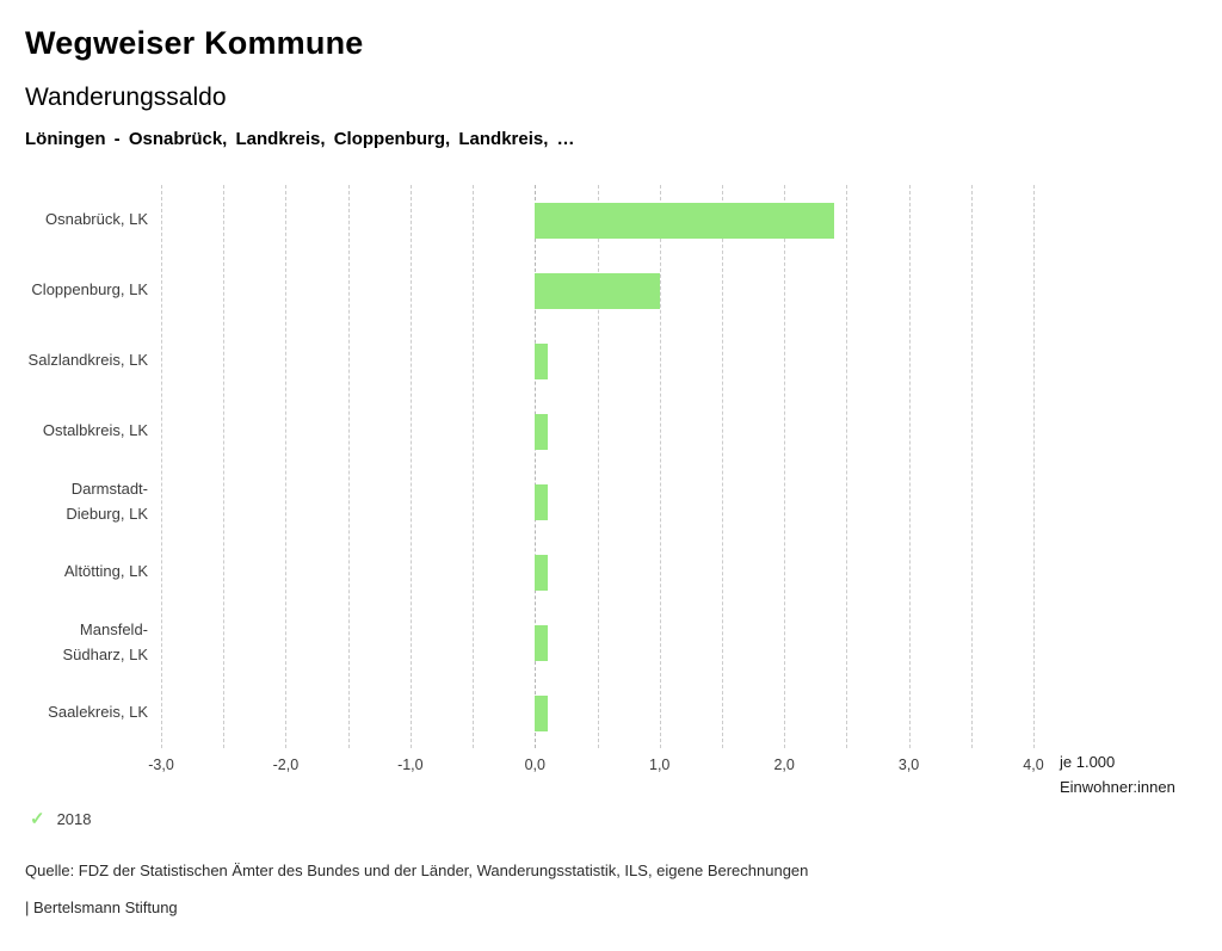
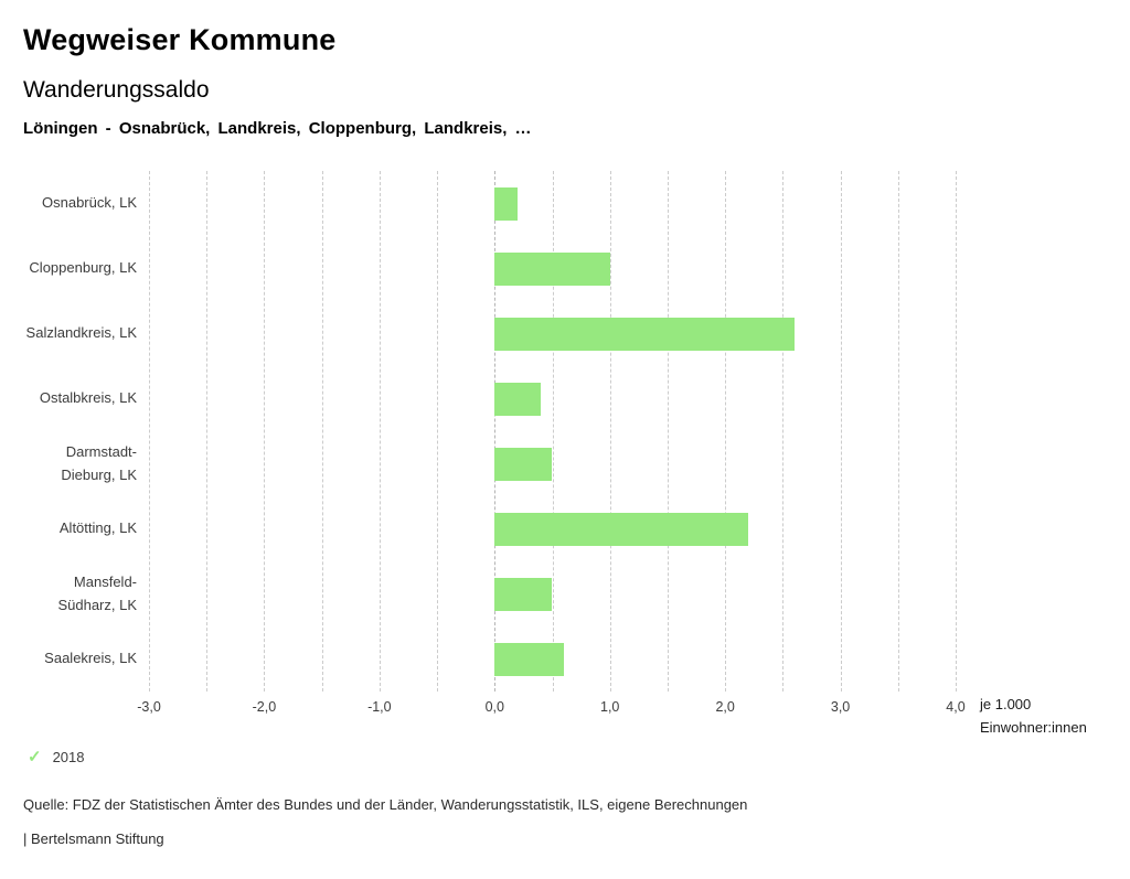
Osnabrück, LK: 2,4 -> 0,2
Salzlandkreis, LK: 0,1 -> 2,6
Ostalbkreis, LK: 0,1 -> 0,4
Darmstadt-Dieburg, LK: 0,1 -> 0,5
Altötting, LK: 0,1 -> 2,2
Mansfeld-Südharz, LK: 0,1 -> 0,5
Saalekreis, LK: 0,1 -> 0,6
